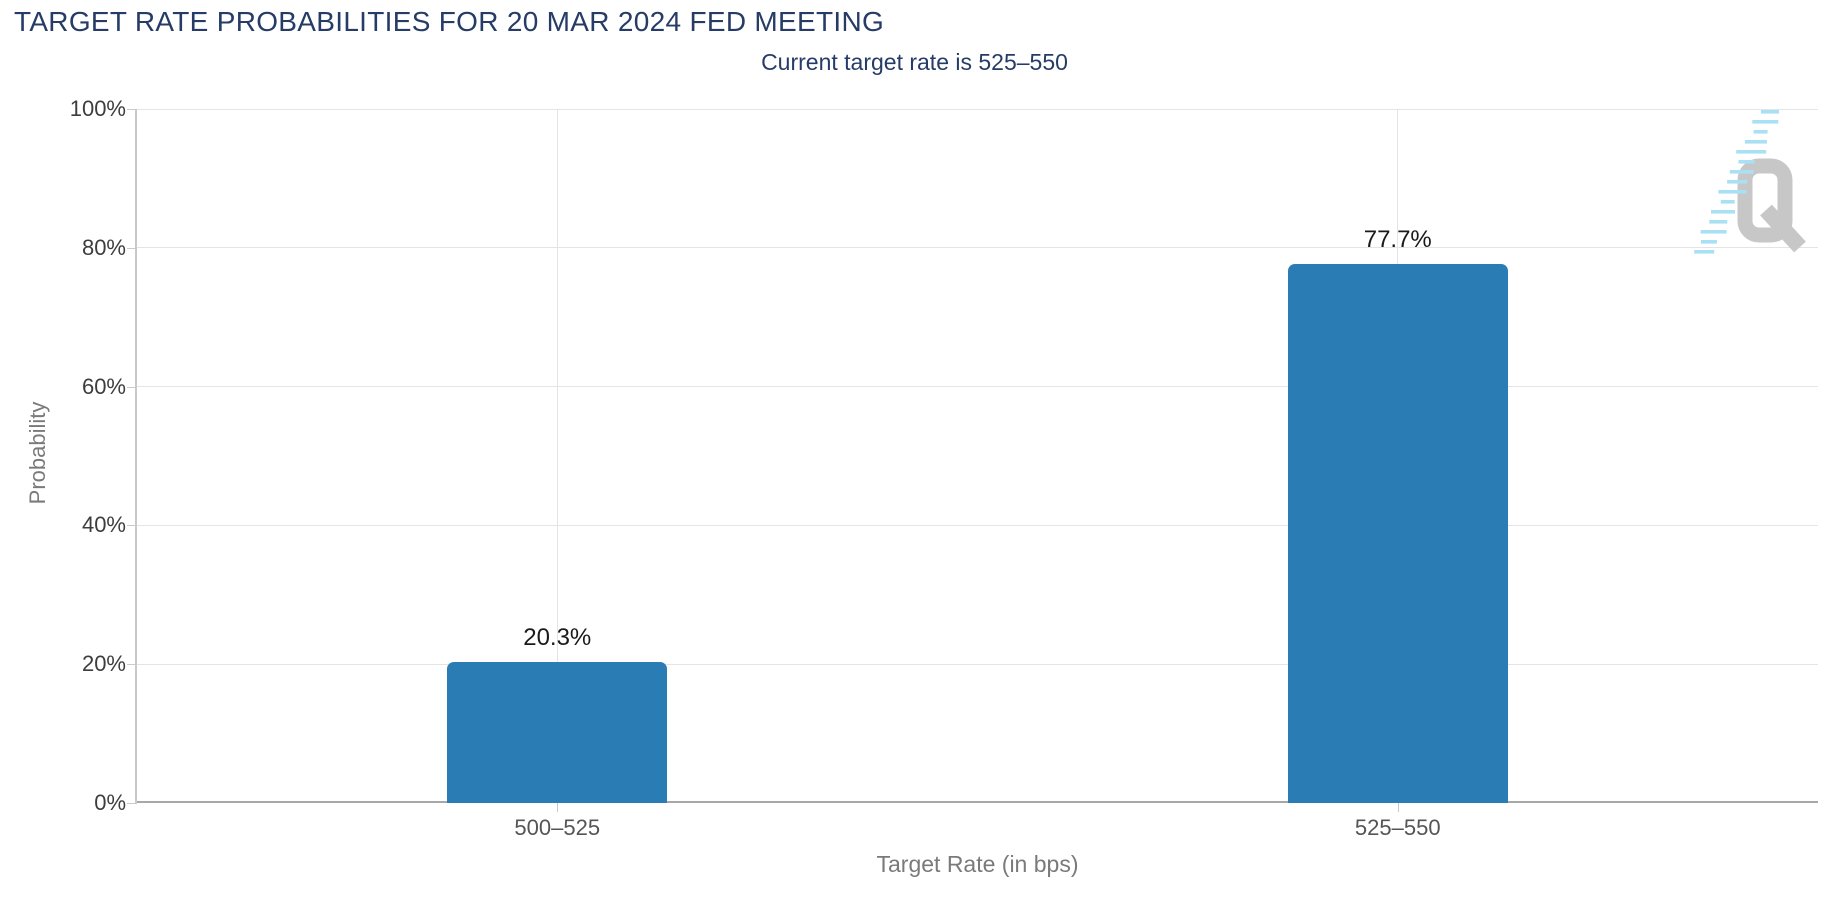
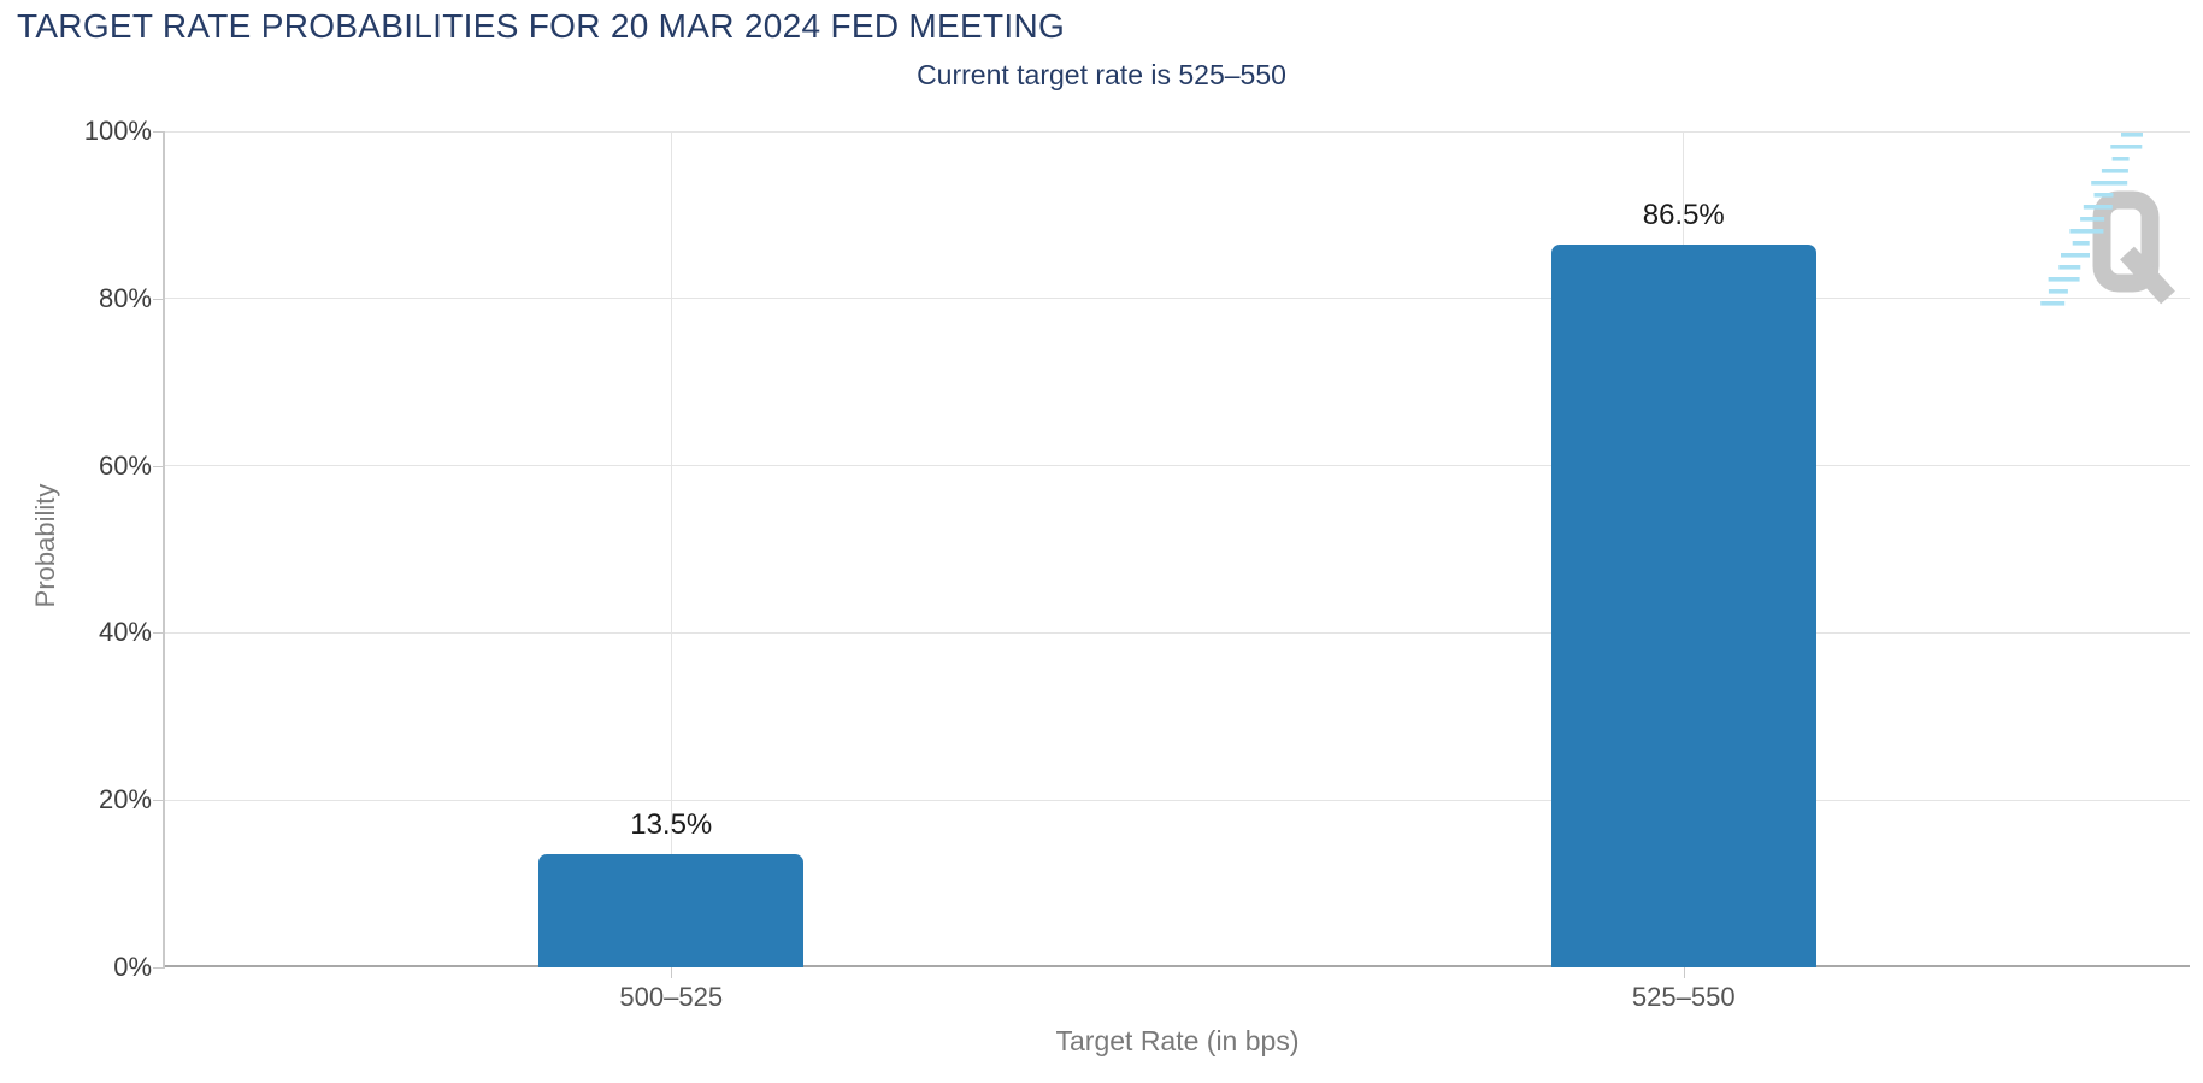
500–525: 20.3% -> 13.5%
525–550: 77.7% -> 86.5%
